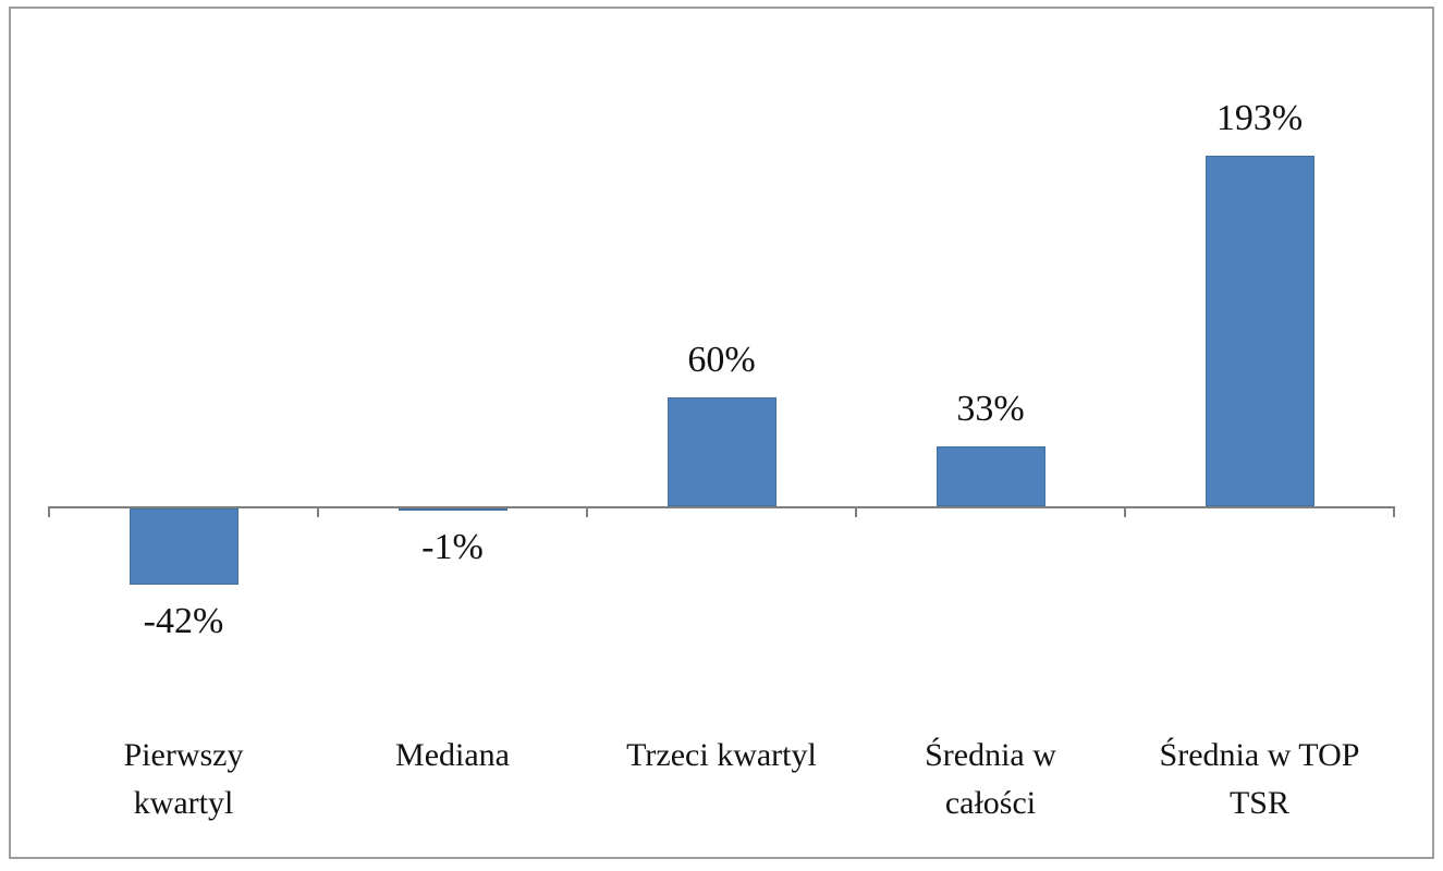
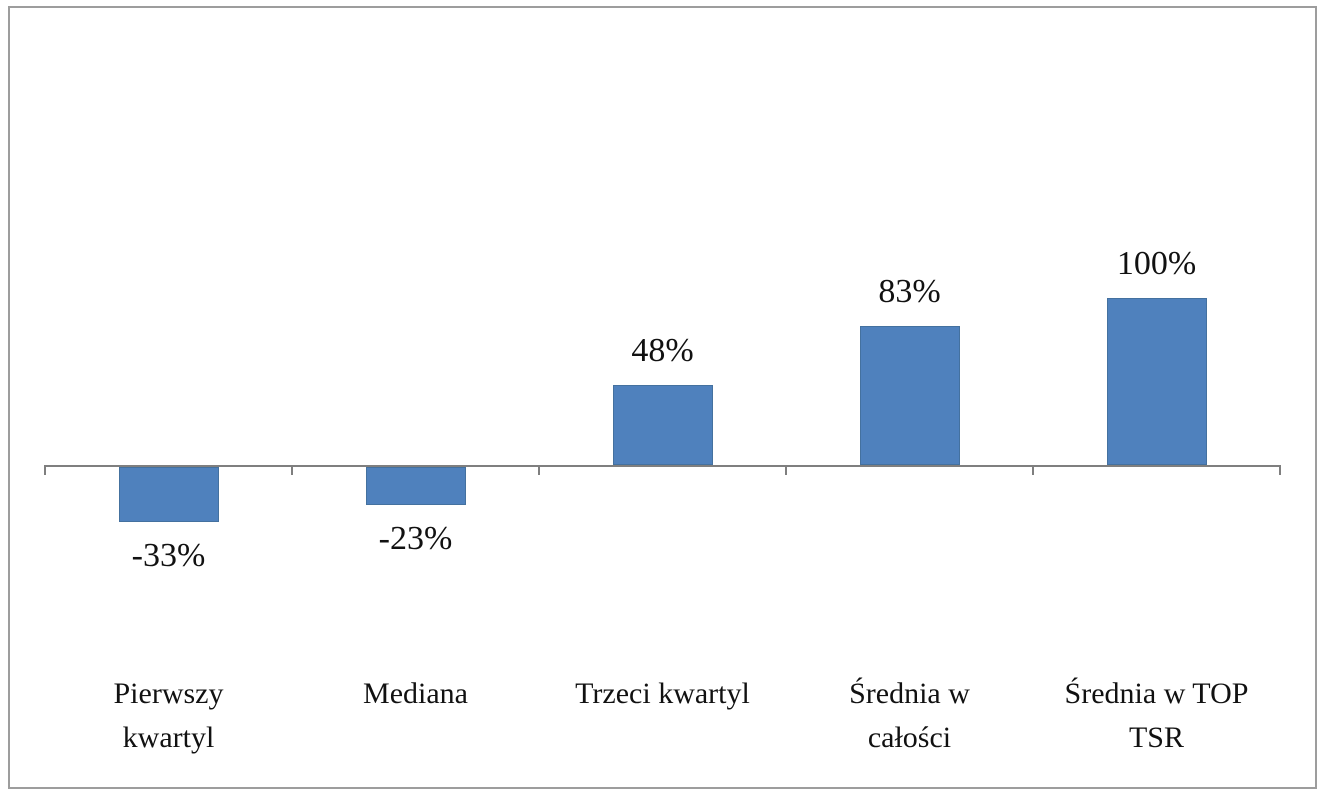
Pierwszy kwartyl: -42% -> -33%
Mediana: -1% -> -23%
Trzeci kwartyl: 60% -> 48%
Średnia w całości: 33% -> 83%
Średnia w TOP TSR: 193% -> 100%
